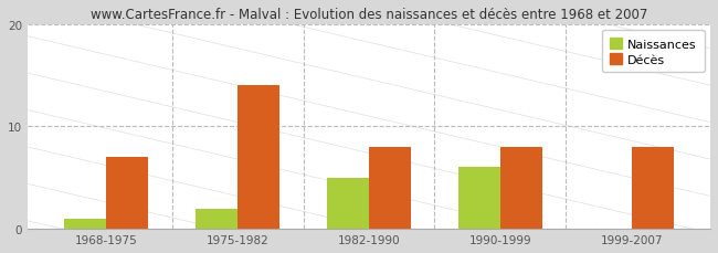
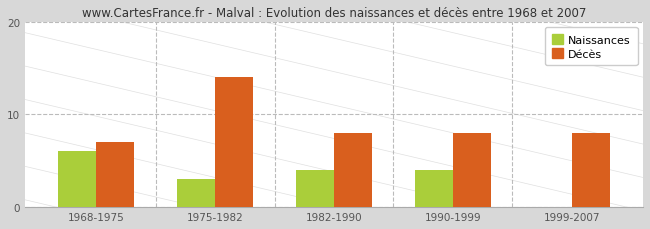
Naissances/1968-1975: 1 -> 6
Naissances/1975-1982: 2 -> 3
Naissances/1982-1990: 5 -> 4
Naissances/1990-1999: 6 -> 4
